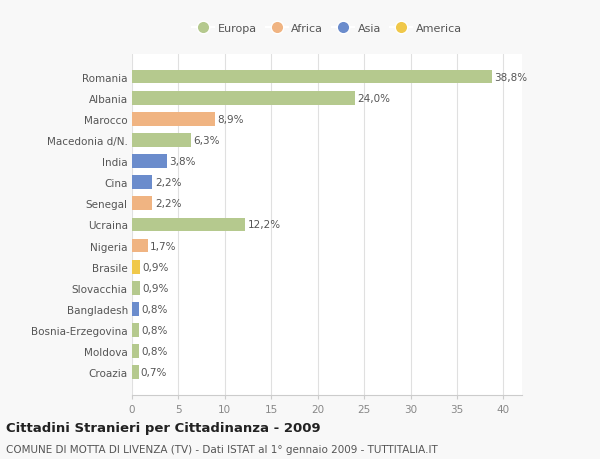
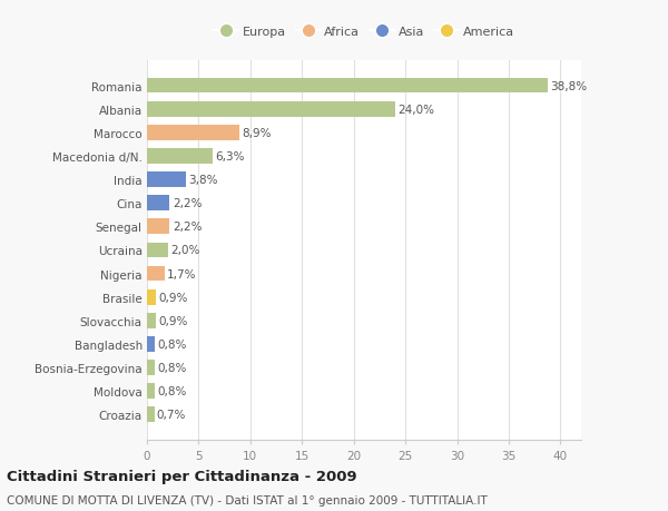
Ucraina: 12,2% -> 2,0%
